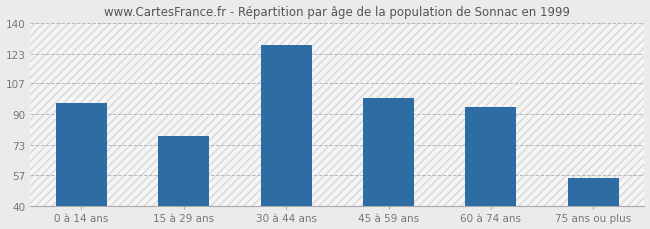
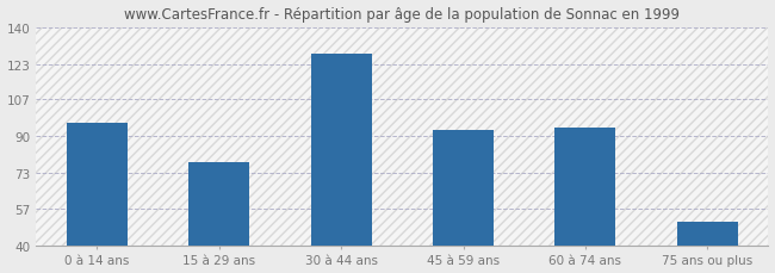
45 à 59 ans: 99 -> 93
75 ans ou plus: 55 -> 51
